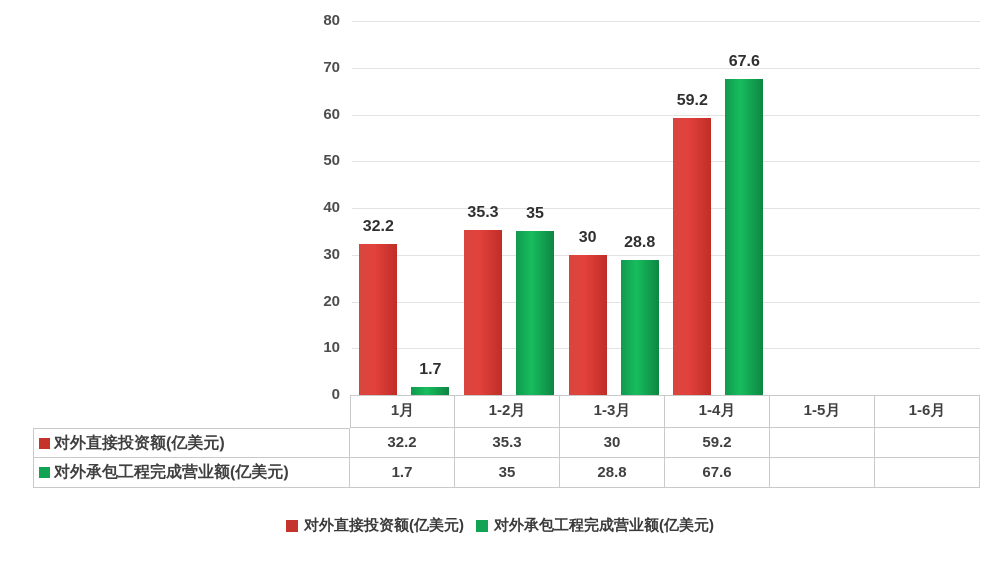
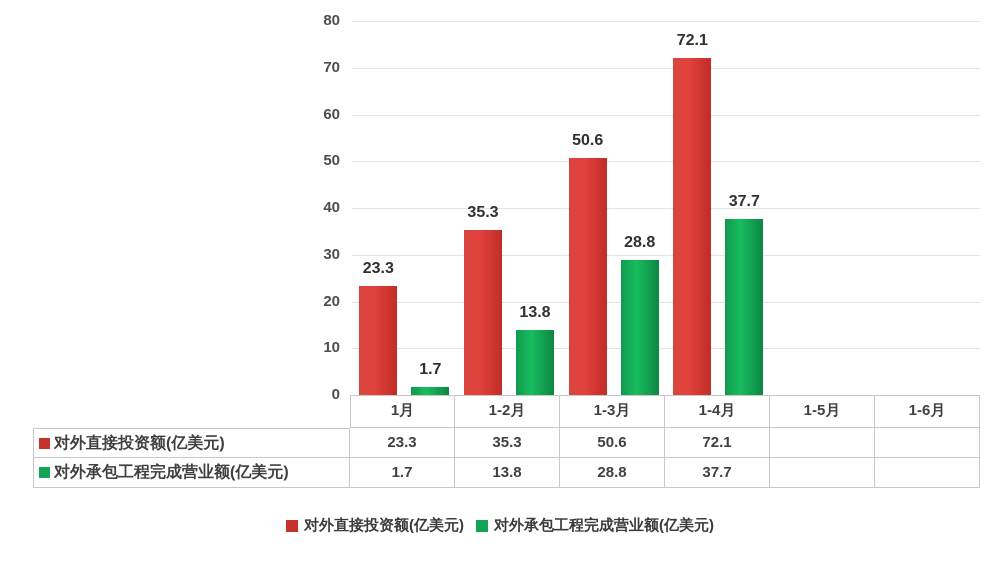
对外直接投资额(亿美元)/1月: 32.2 -> 23.3
对外承包工程完成营业额(亿美元)/1-2月: 35 -> 13.8
对外直接投资额(亿美元)/1-3月: 30 -> 50.6
对外直接投资额(亿美元)/1-4月: 59.2 -> 72.1
对外承包工程完成营业额(亿美元)/1-4月: 67.6 -> 37.7
